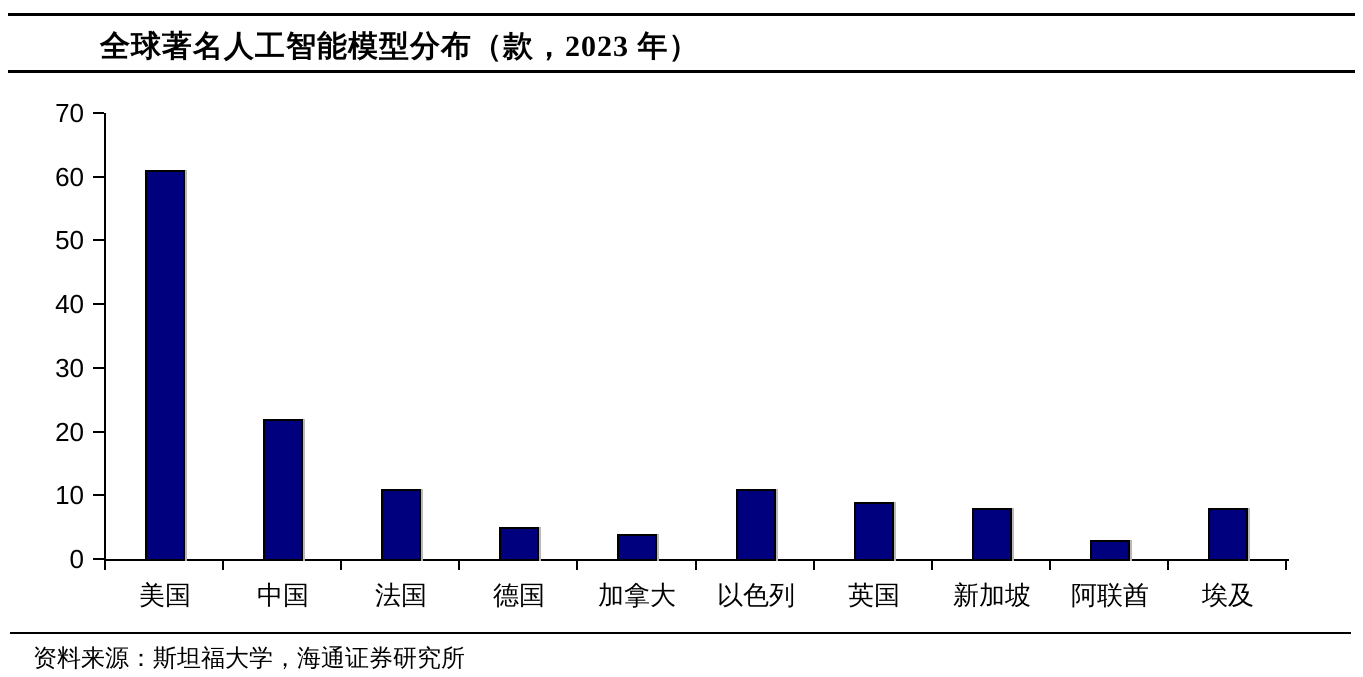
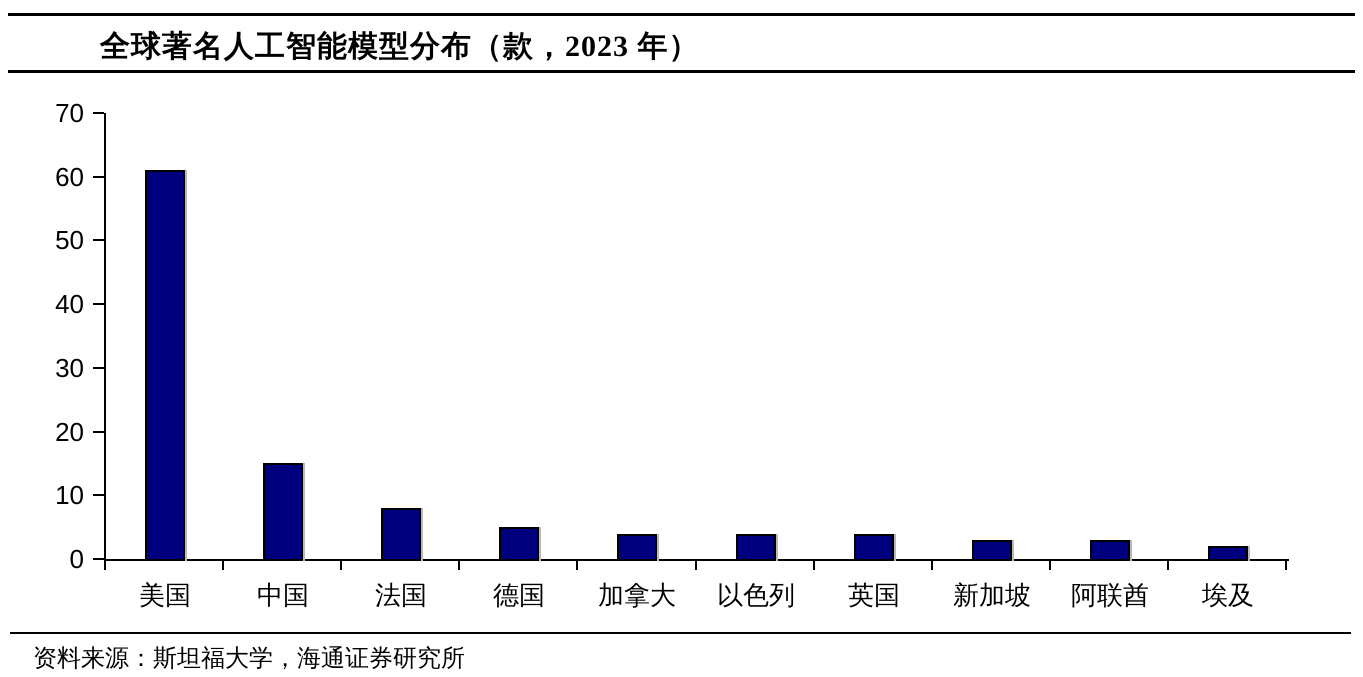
中国: 22 -> 15
法国: 11 -> 8
以色列: 11 -> 4
英国: 9 -> 4
新加坡: 8 -> 3
埃及: 8 -> 2
